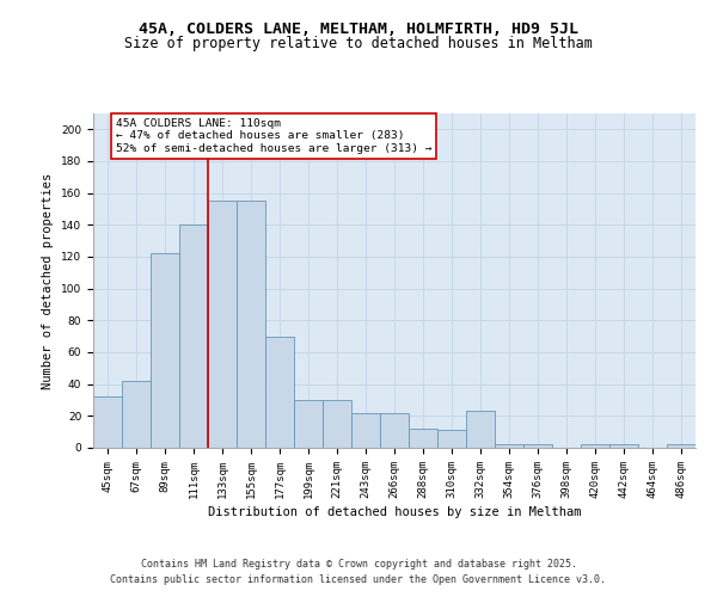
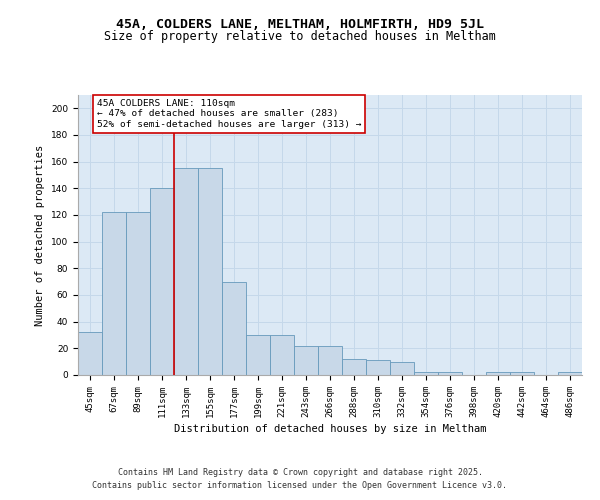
67sqm: 42 -> 122
332sqm: 23 -> 10
